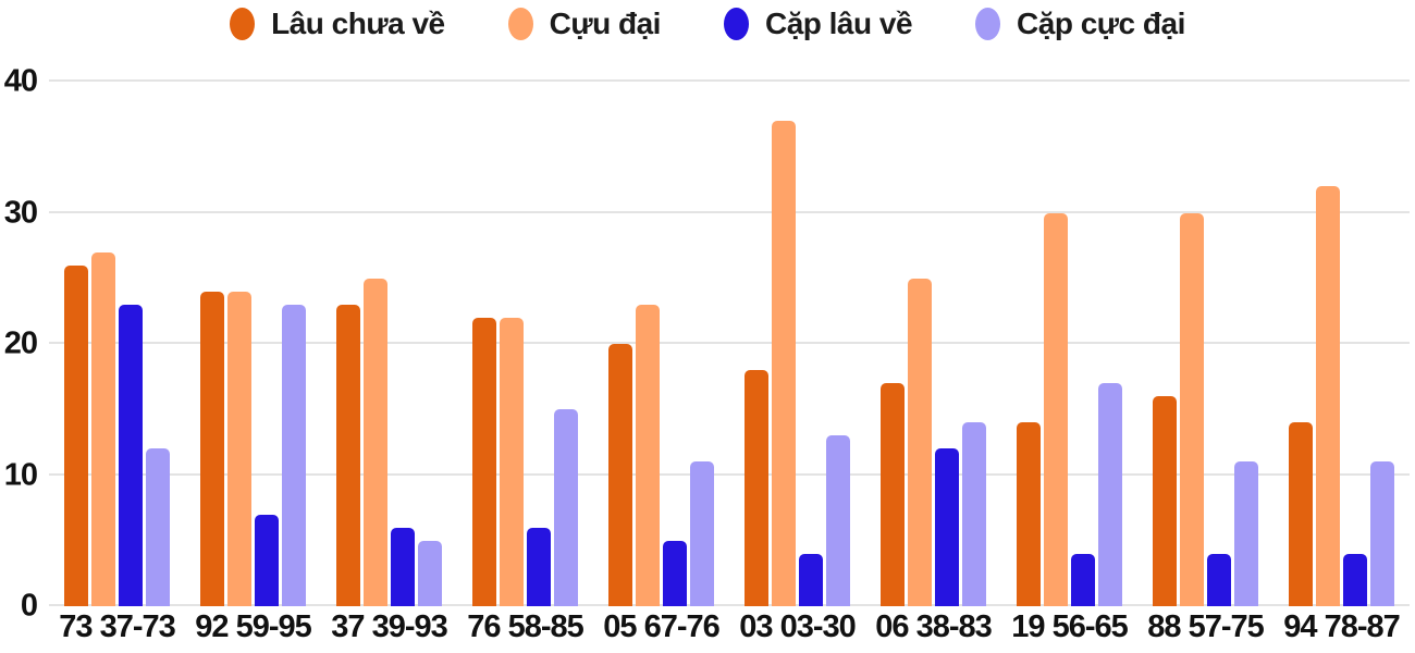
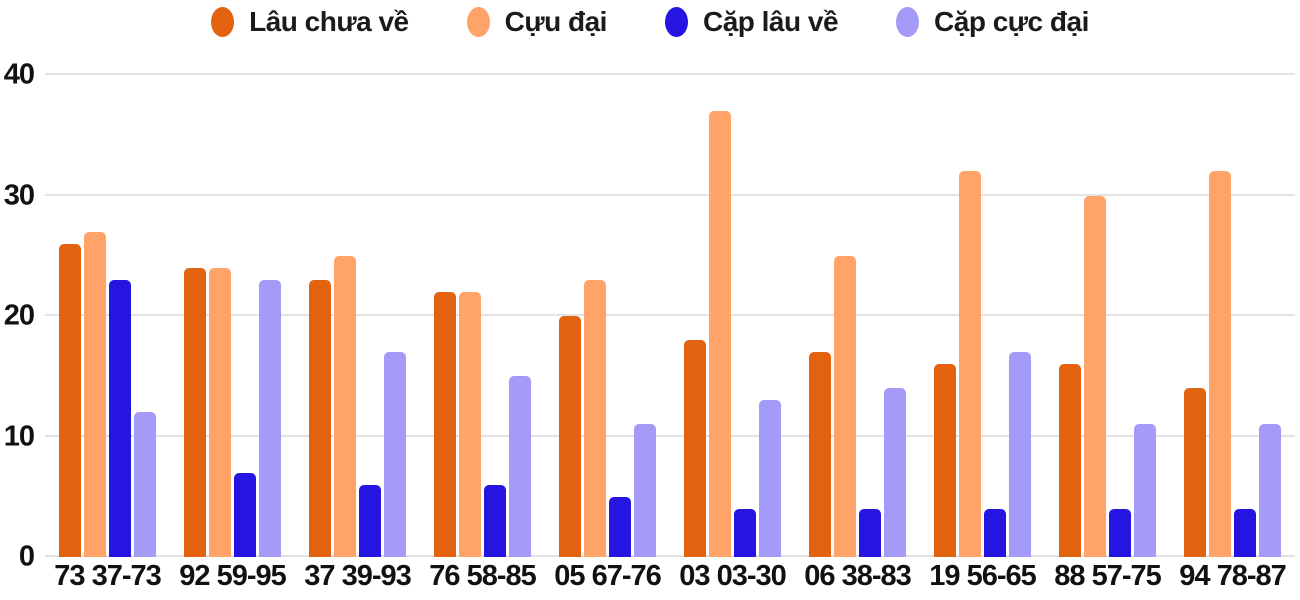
Cặp cực đại/37 39-93: 5 -> 17
Cặp lâu về/06 38-83: 12 -> 4
Lâu chưa về/19 56-65: 14 -> 16
Cựu đại/19 56-65: 30 -> 32
